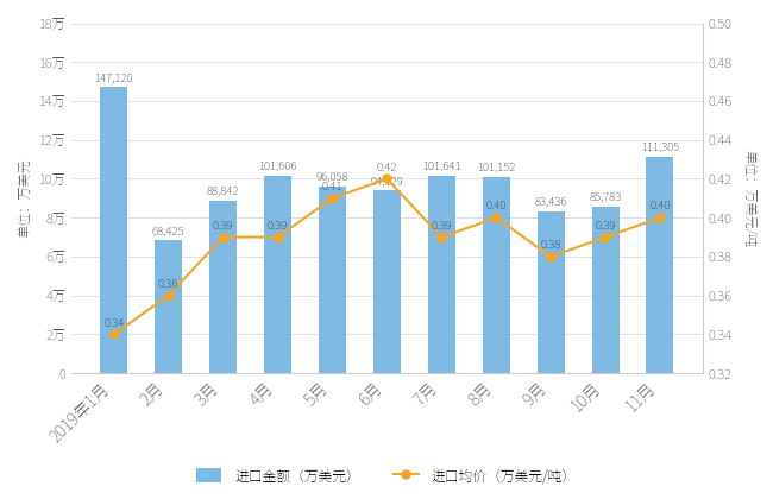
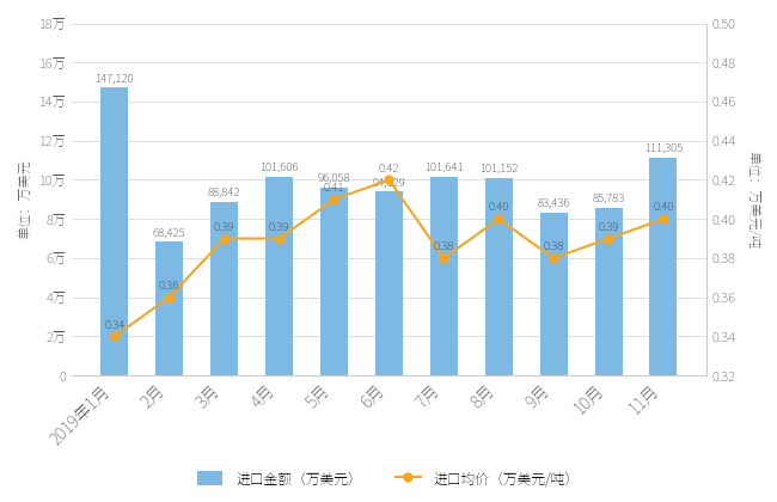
进口均价（万美元/吨）/7月: 0.39 -> 0.38
